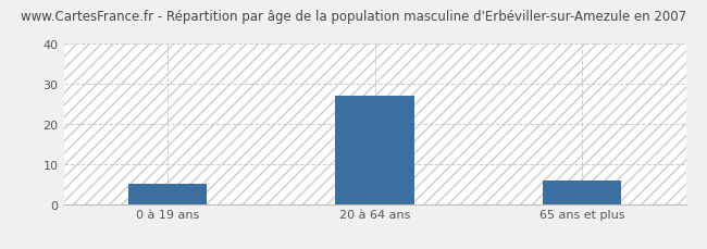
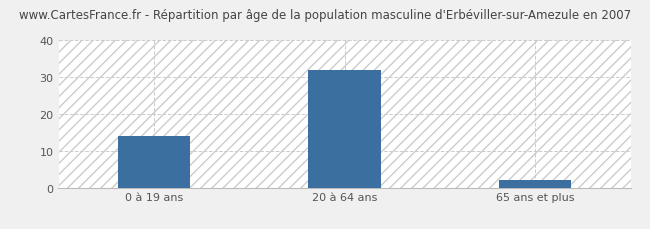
0 à 19 ans: 5 -> 14
20 à 64 ans: 27 -> 32
65 ans et plus: 6 -> 2
